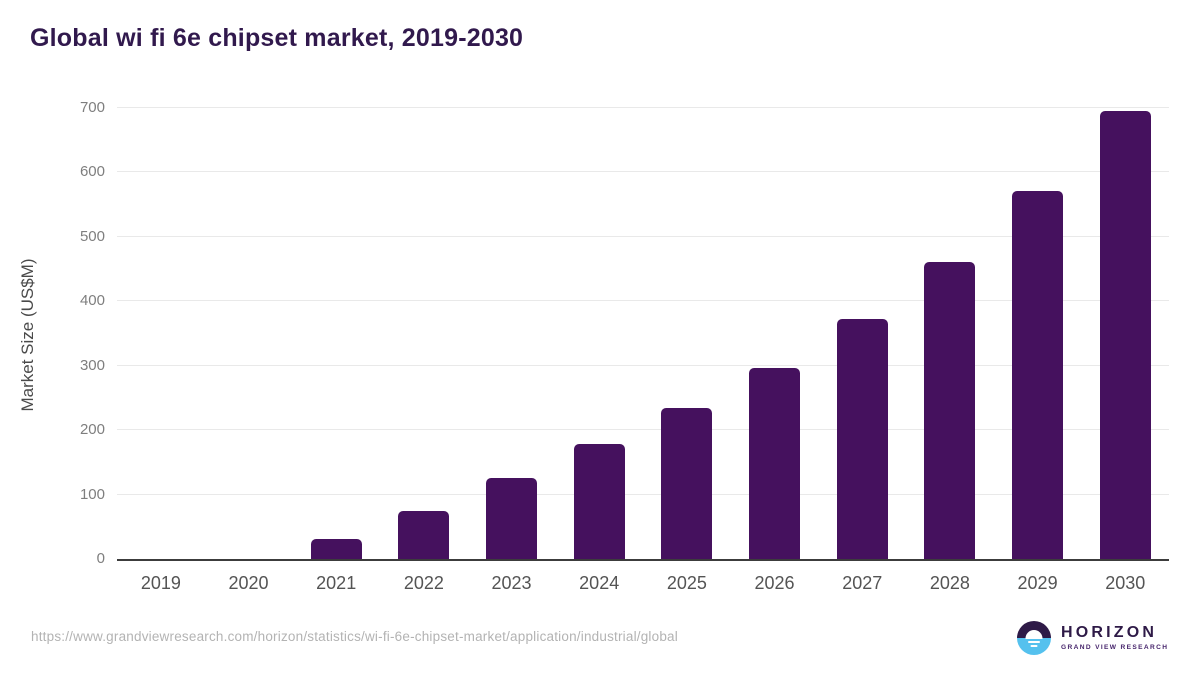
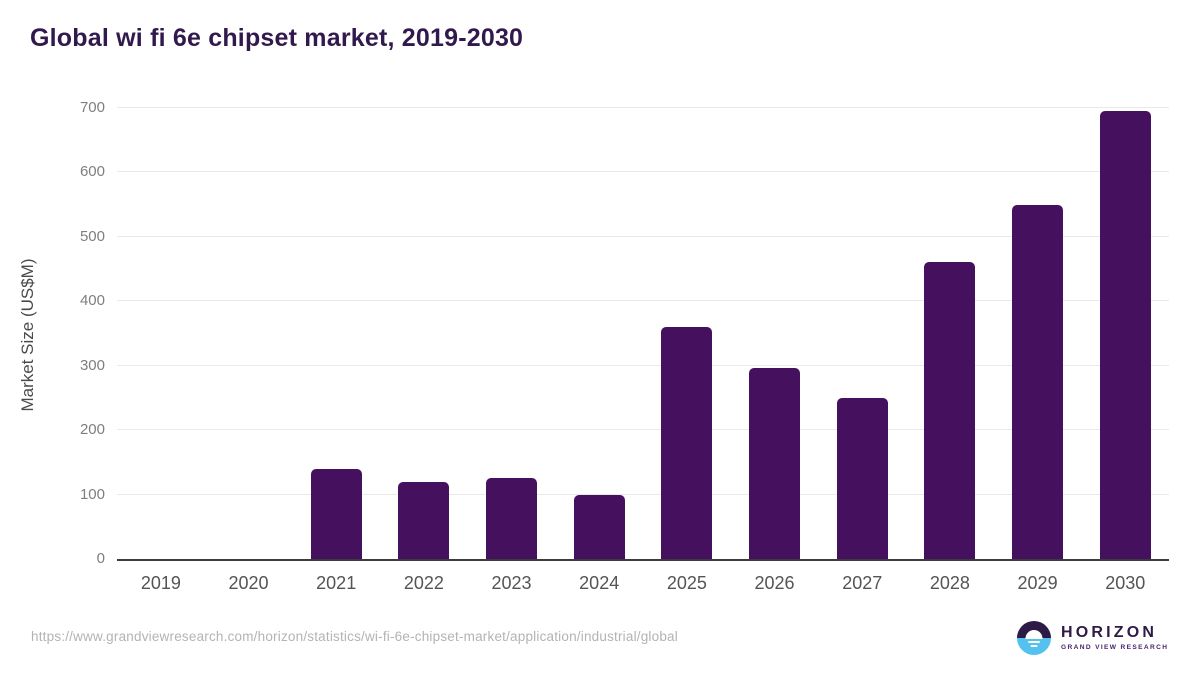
2021: 30 -> 140
2022: 70 -> 120
2024: 180 -> 100
2025: 230 -> 360
2027: 370 -> 250
2029: 570 -> 550
